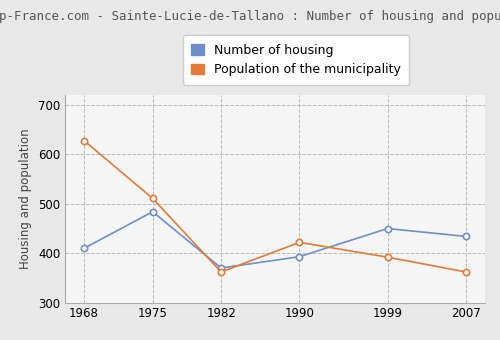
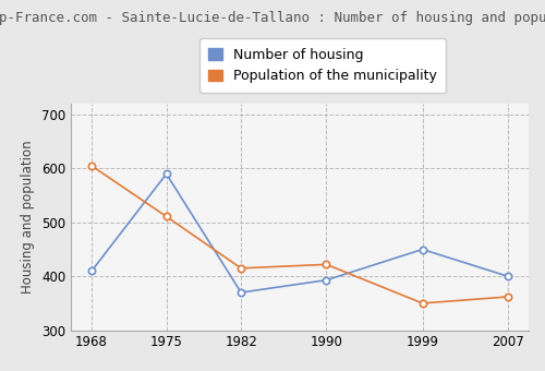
Population of the municipality/1968: 628 -> 605
Number of housing/1975: 484 -> 590
Population of the municipality/1982: 362 -> 415
Population of the municipality/1999: 392 -> 350
Number of housing/2007: 434 -> 400
